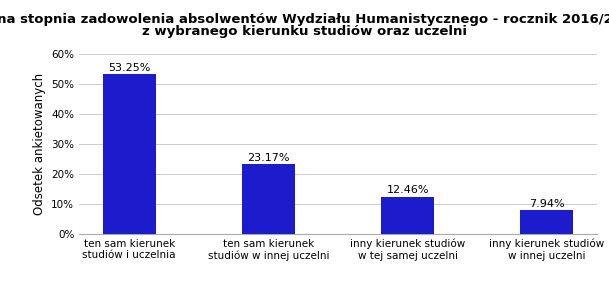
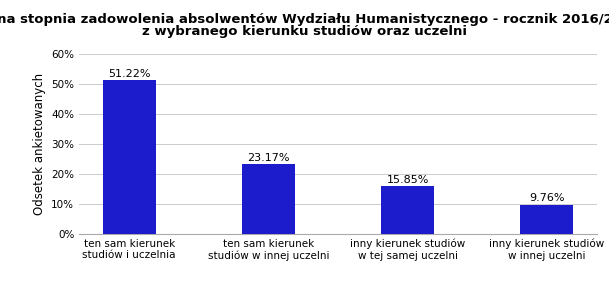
ten sam kierunek studiów i uczelnia: 53.25% -> 51.22%
inny kierunek studiów w tej samej uczelni: 12.46% -> 15.85%
inny kierunek studiów w innej uczelni: 7.94% -> 9.76%
